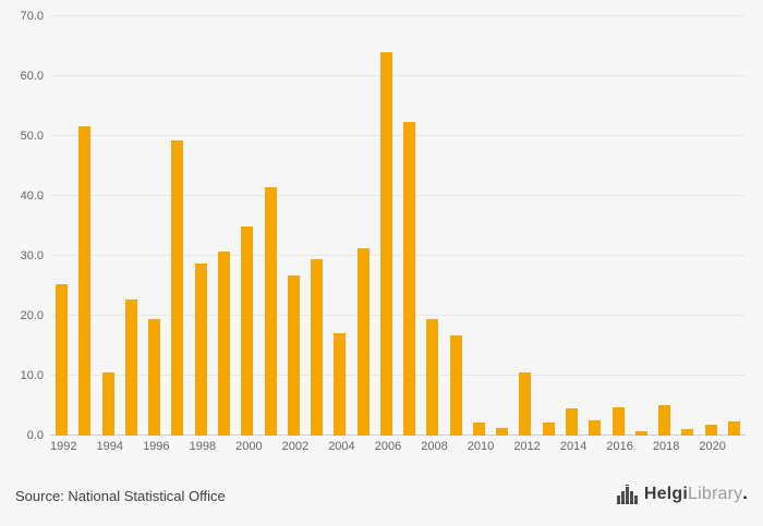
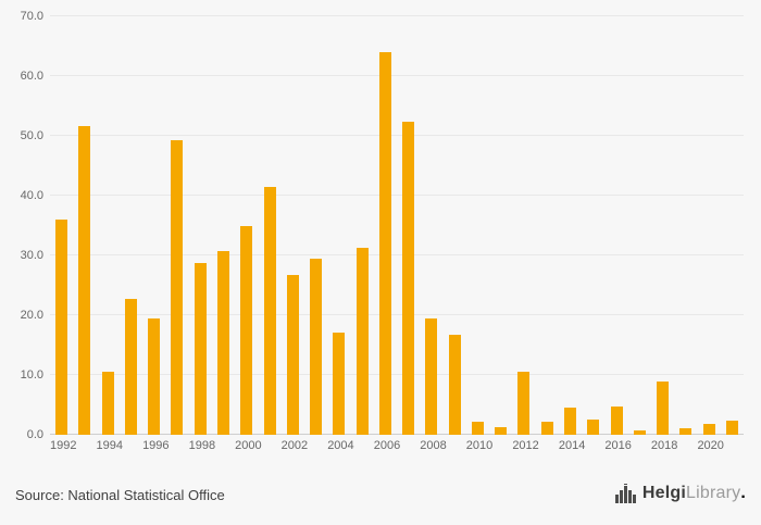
1992: 25 -> 36
2018: 5 -> 9
